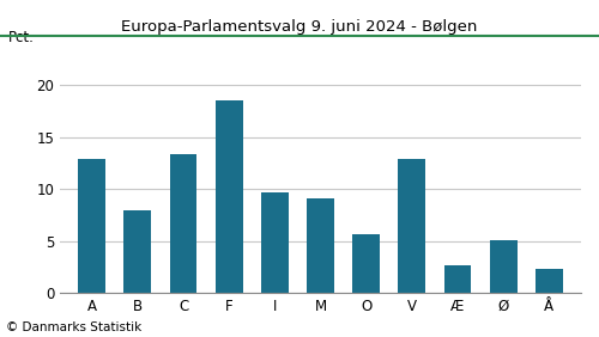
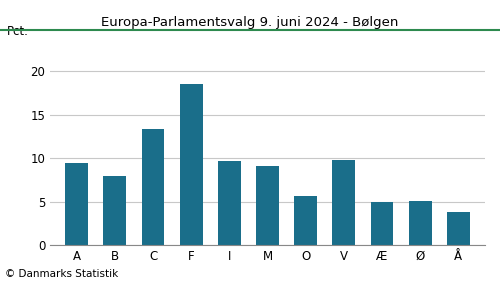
A: 12.9 -> 9.4
V: 12.9 -> 9.8
Æ: 2.7 -> 5.0
Å: 2.3 -> 3.8
